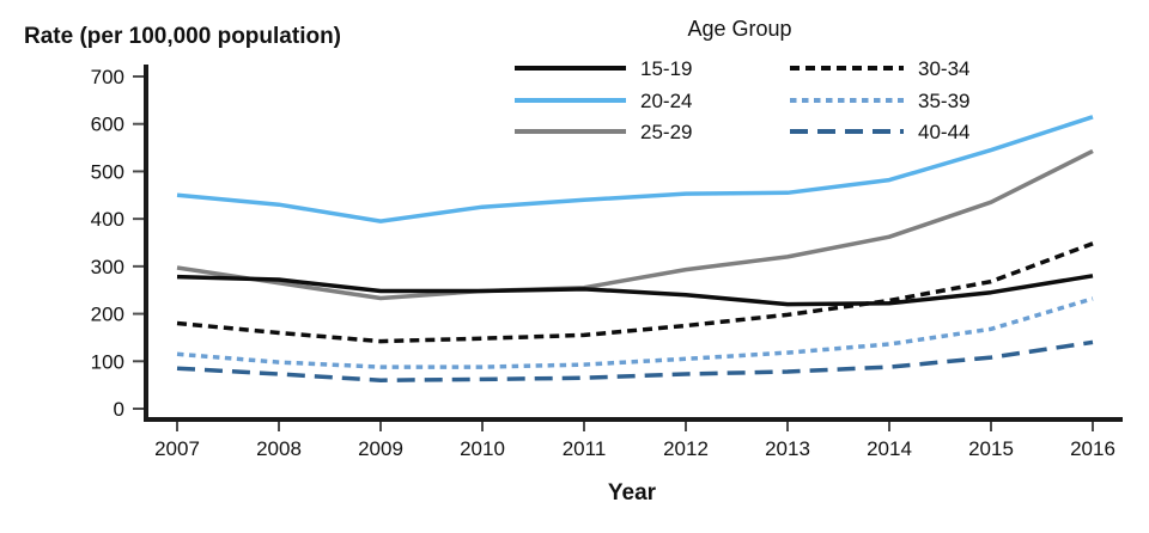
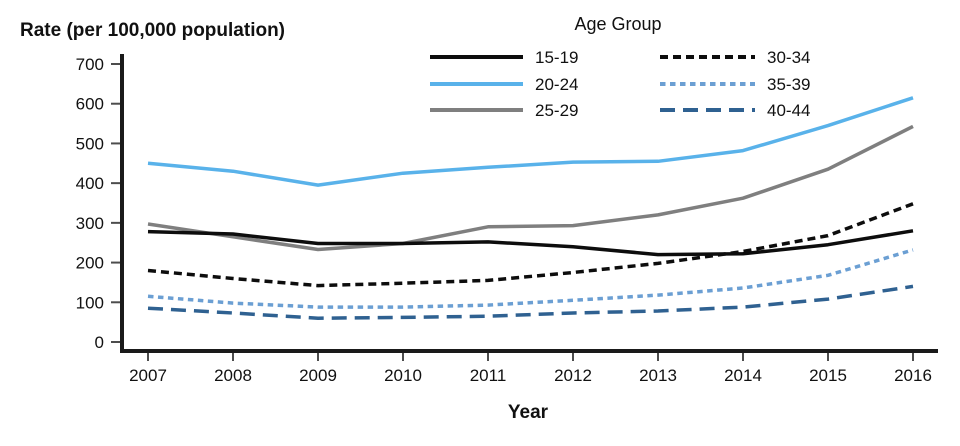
25-29/2011: 260 -> 290
